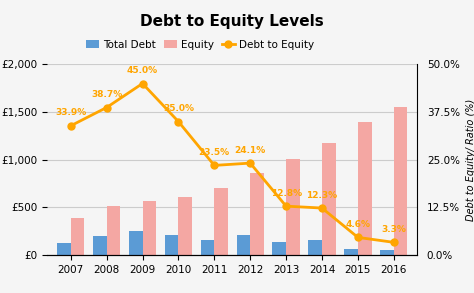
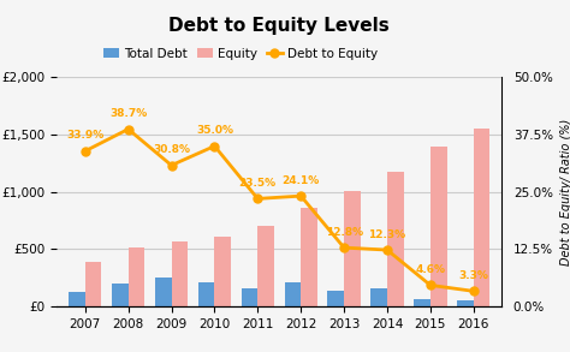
Debt to Equity/2009: 45.0% -> 30.8%
